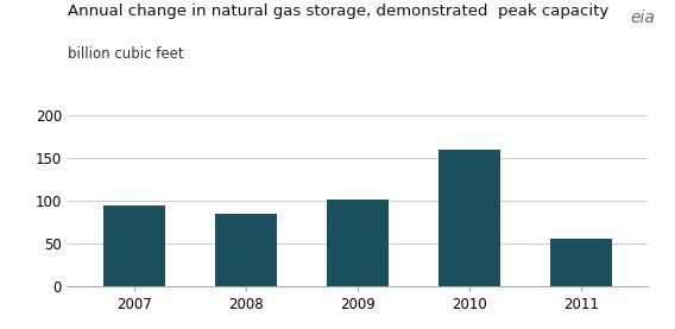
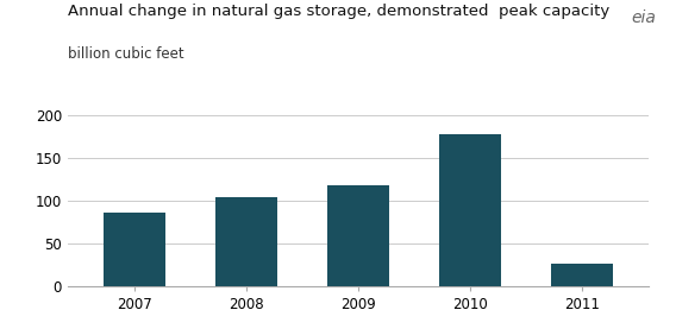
2007: 95 -> 86
2008: 85 -> 104
2009: 101 -> 118
2010: 160 -> 178
2011: 55 -> 26
